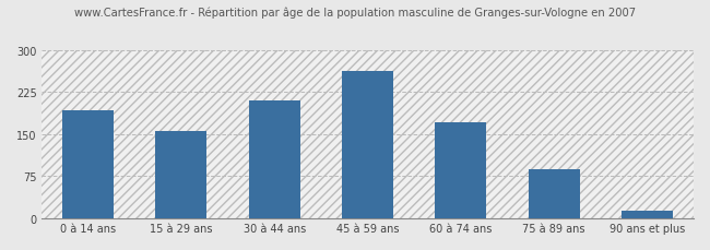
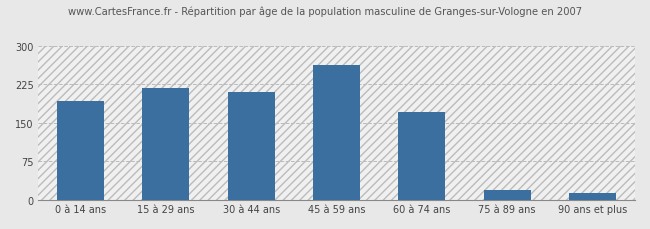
15 à 29 ans: 155 -> 218
75 à 89 ans: 87 -> 20
